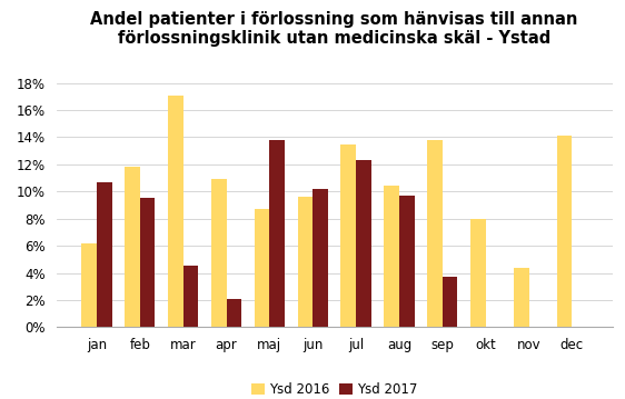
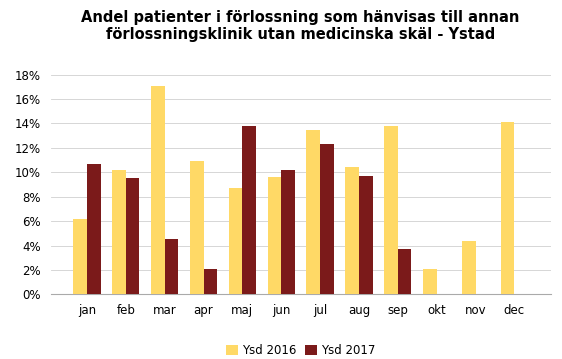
Ysd 2016/feb: 11.8% -> 10.2%
Ysd 2016/okt: 8.0% -> 2.1%
